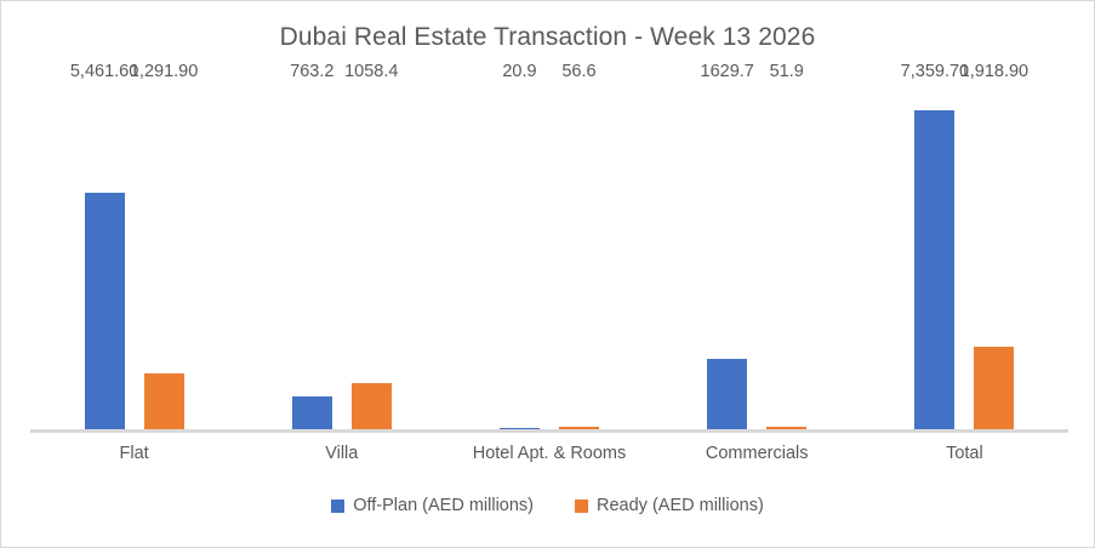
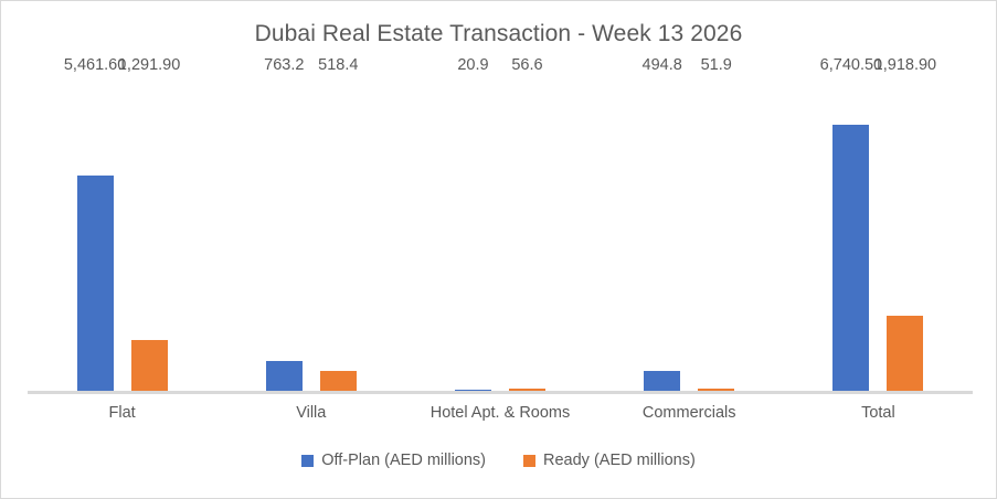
Ready (AED millions)/Villa: 1058.4 -> 518.4
Off-Plan (AED millions)/Commercials: 1629.7 -> 494.8
Off-Plan (AED millions)/Total: 7,359.70 -> 6,740.50
